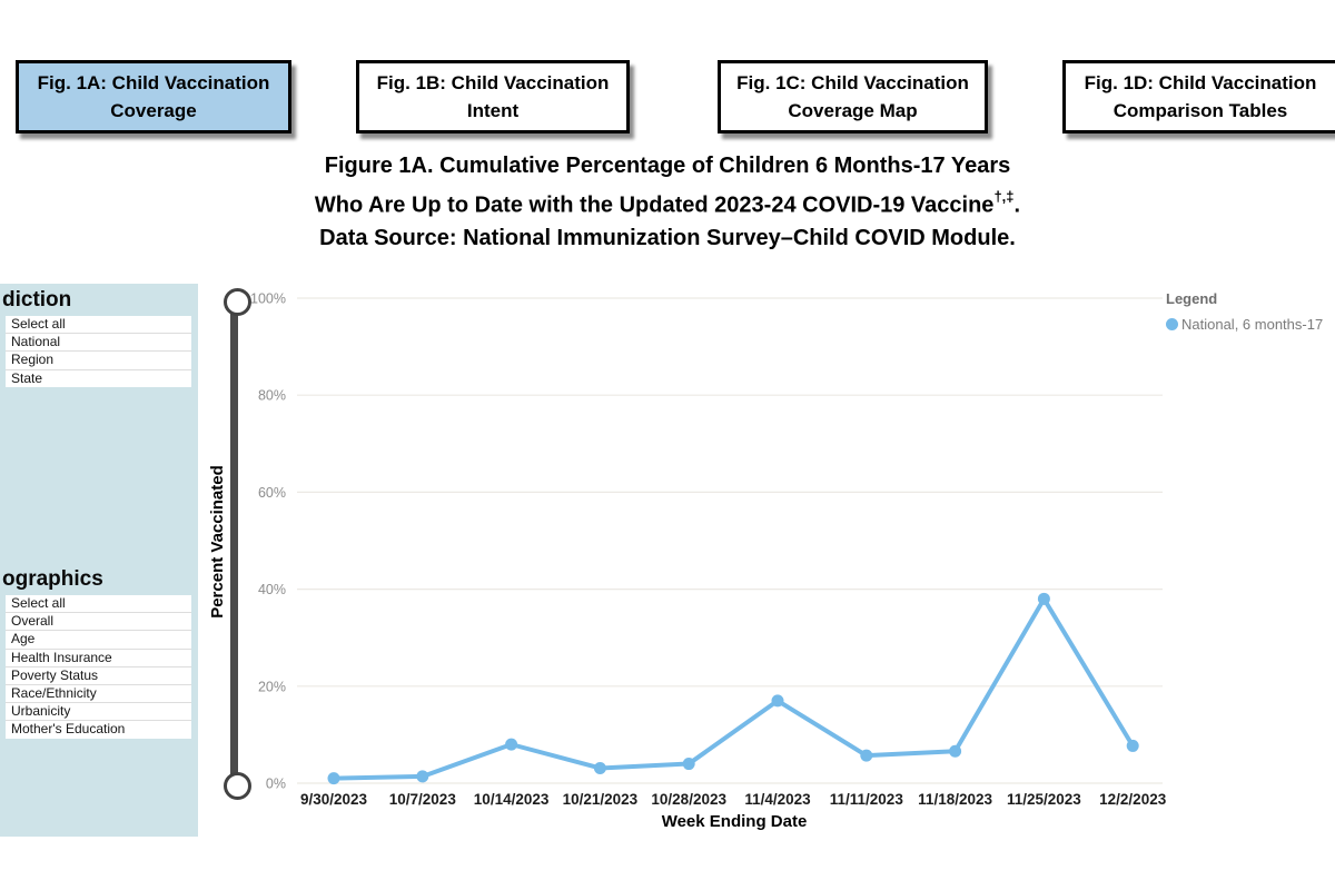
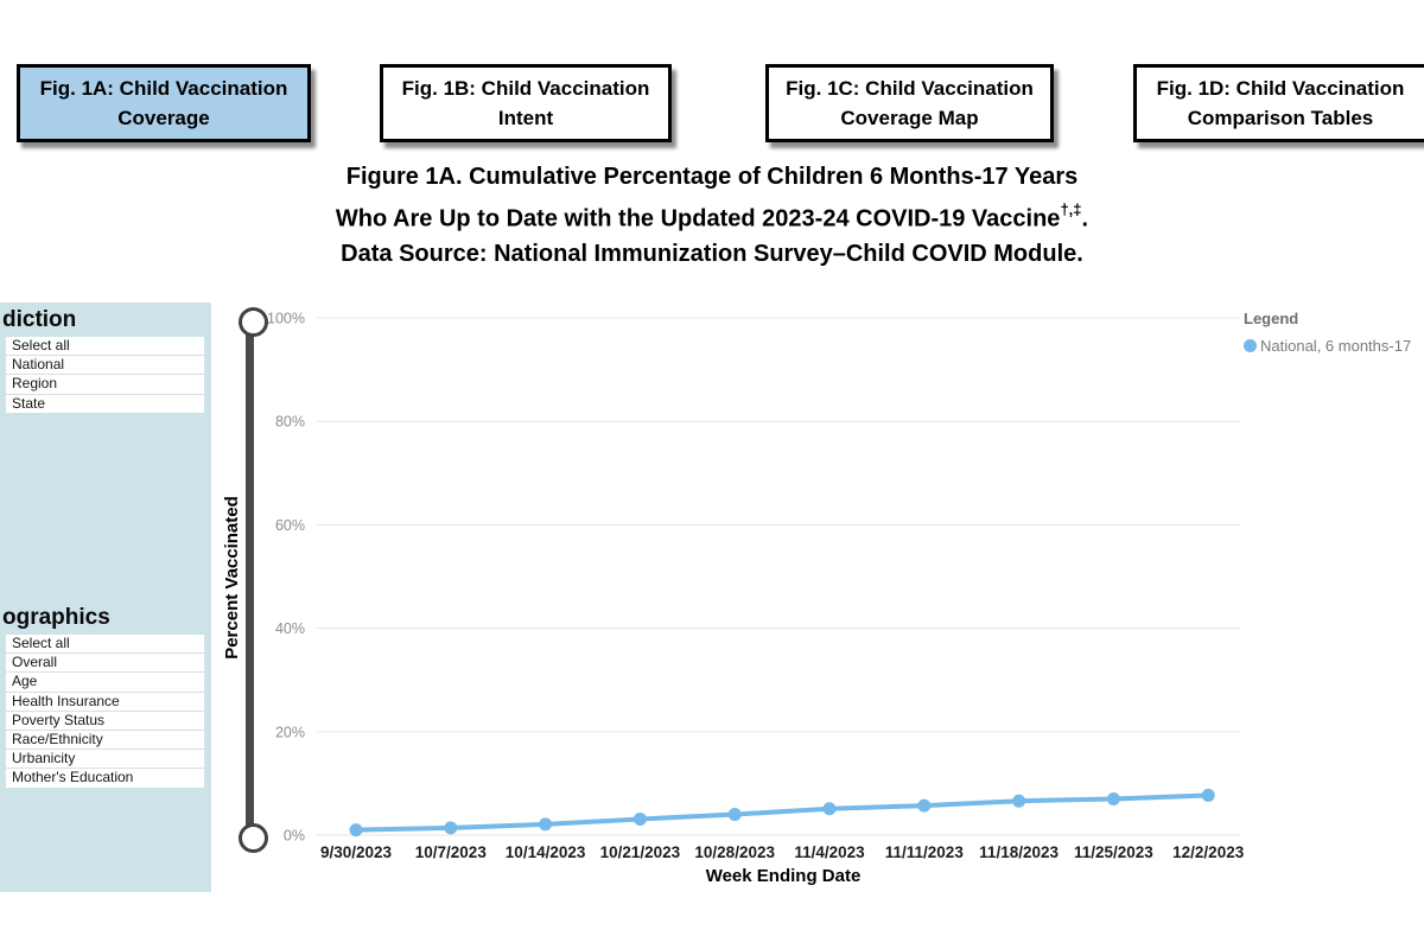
10/14/2023: 8% -> 2%
11/4/2023: 17% -> 5%
11/25/2023: 38% -> 7%
